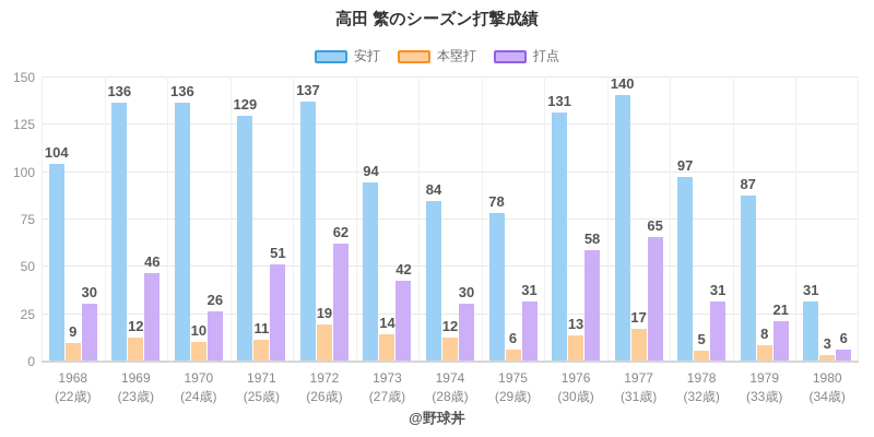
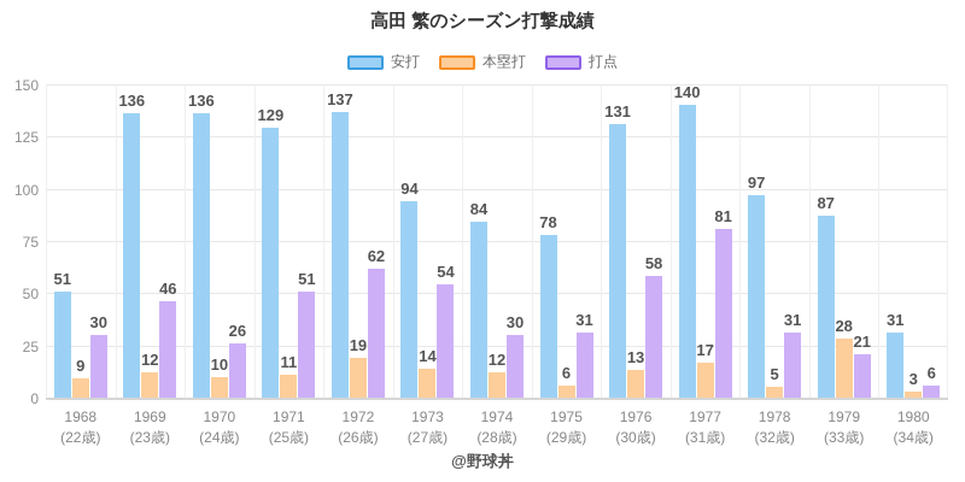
安打/1968: 104 -> 51
打点/1973: 42 -> 54
打点/1977: 65 -> 81
本塁打/1979: 8 -> 28
